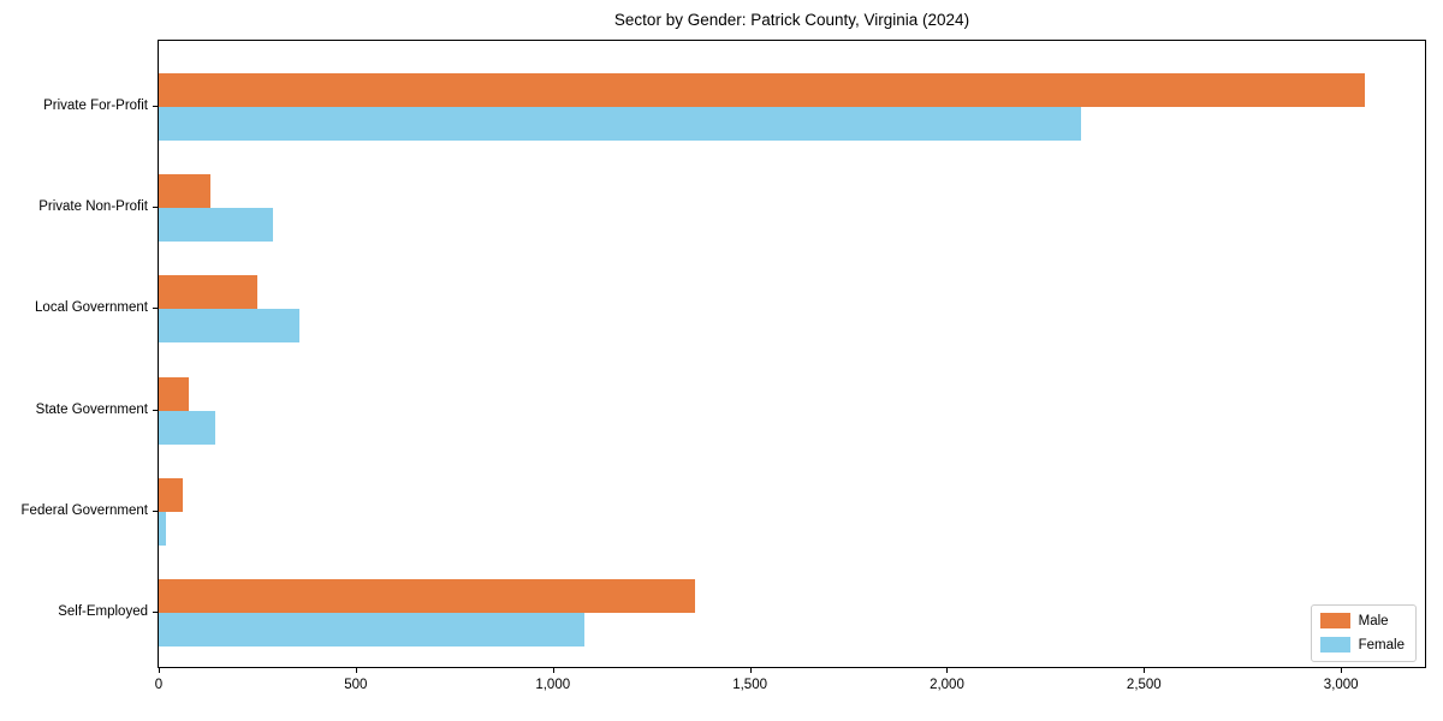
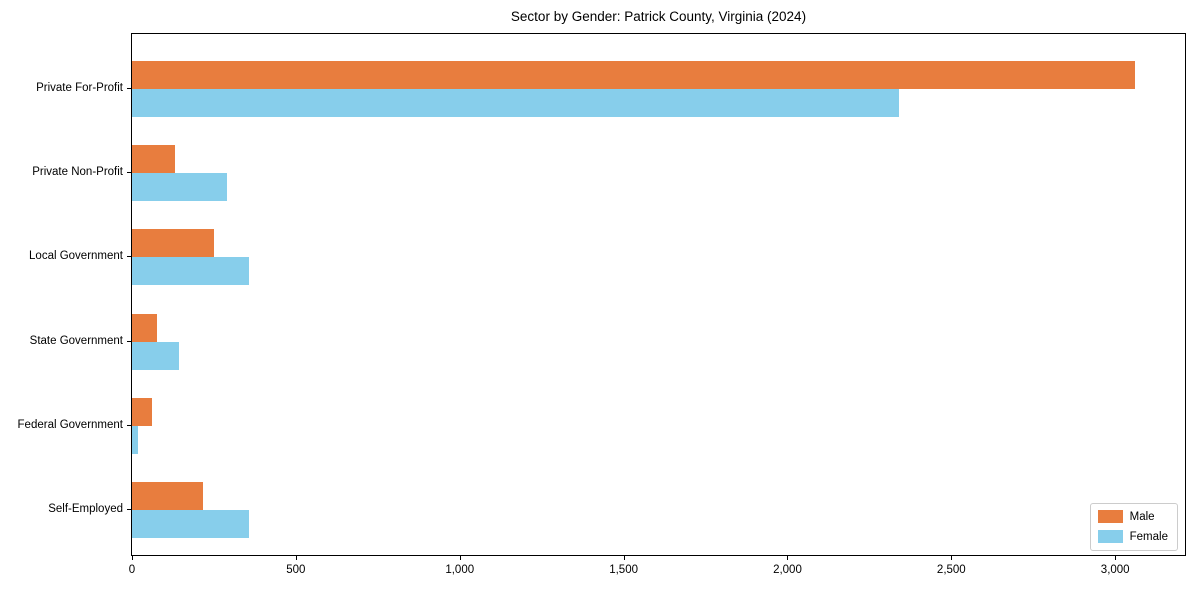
Male/Self-Employed: 1360 -> 220
Female/Self-Employed: 1080 -> 360
